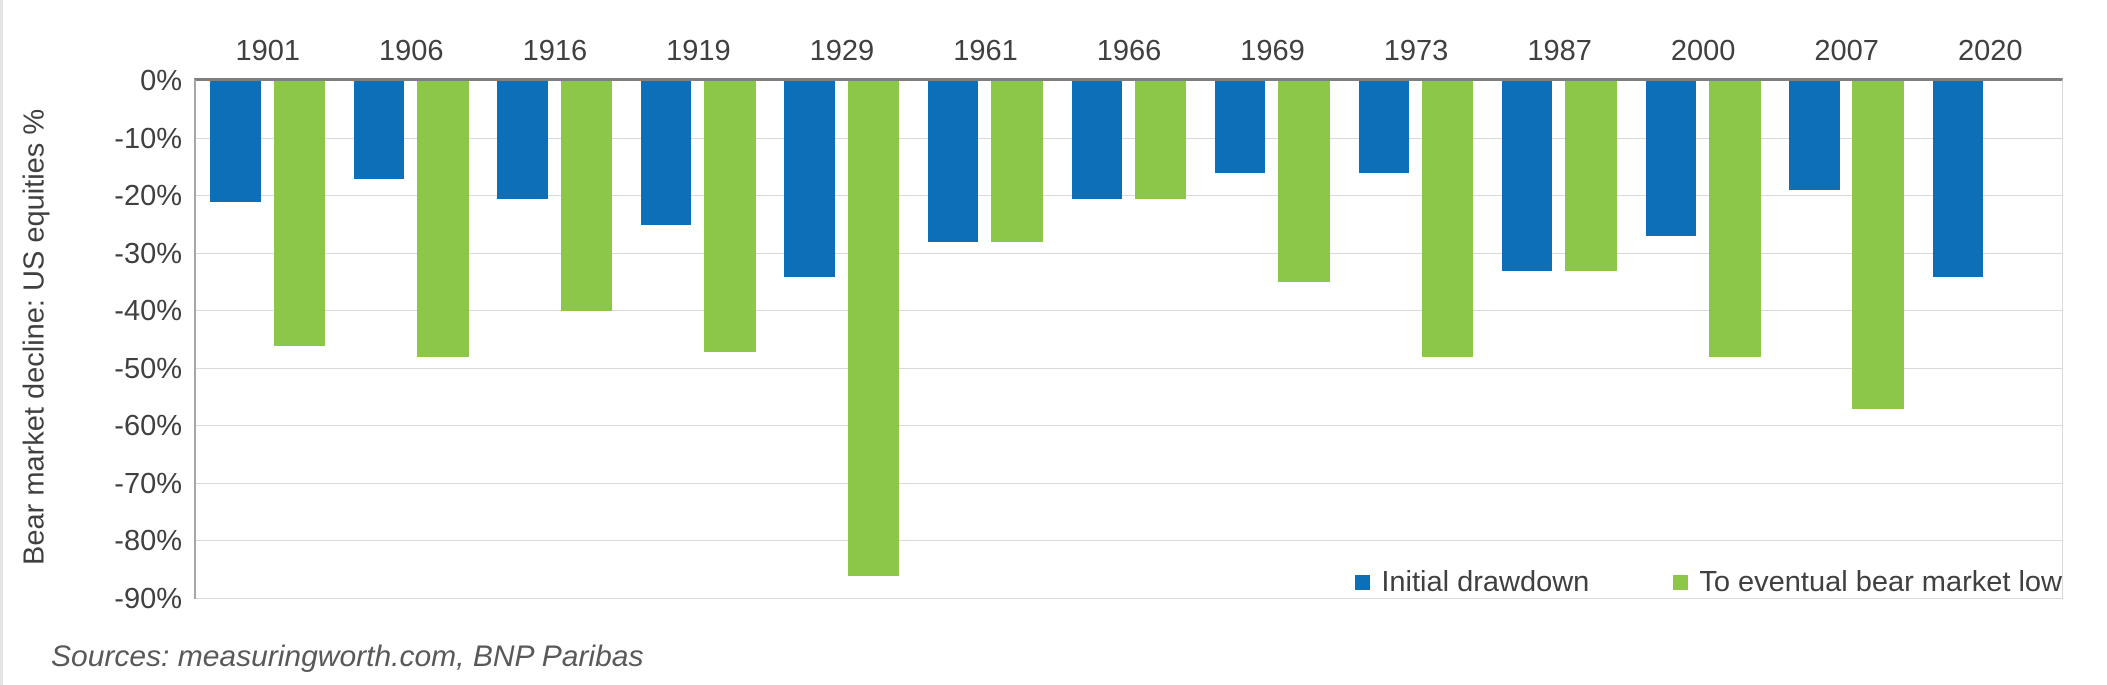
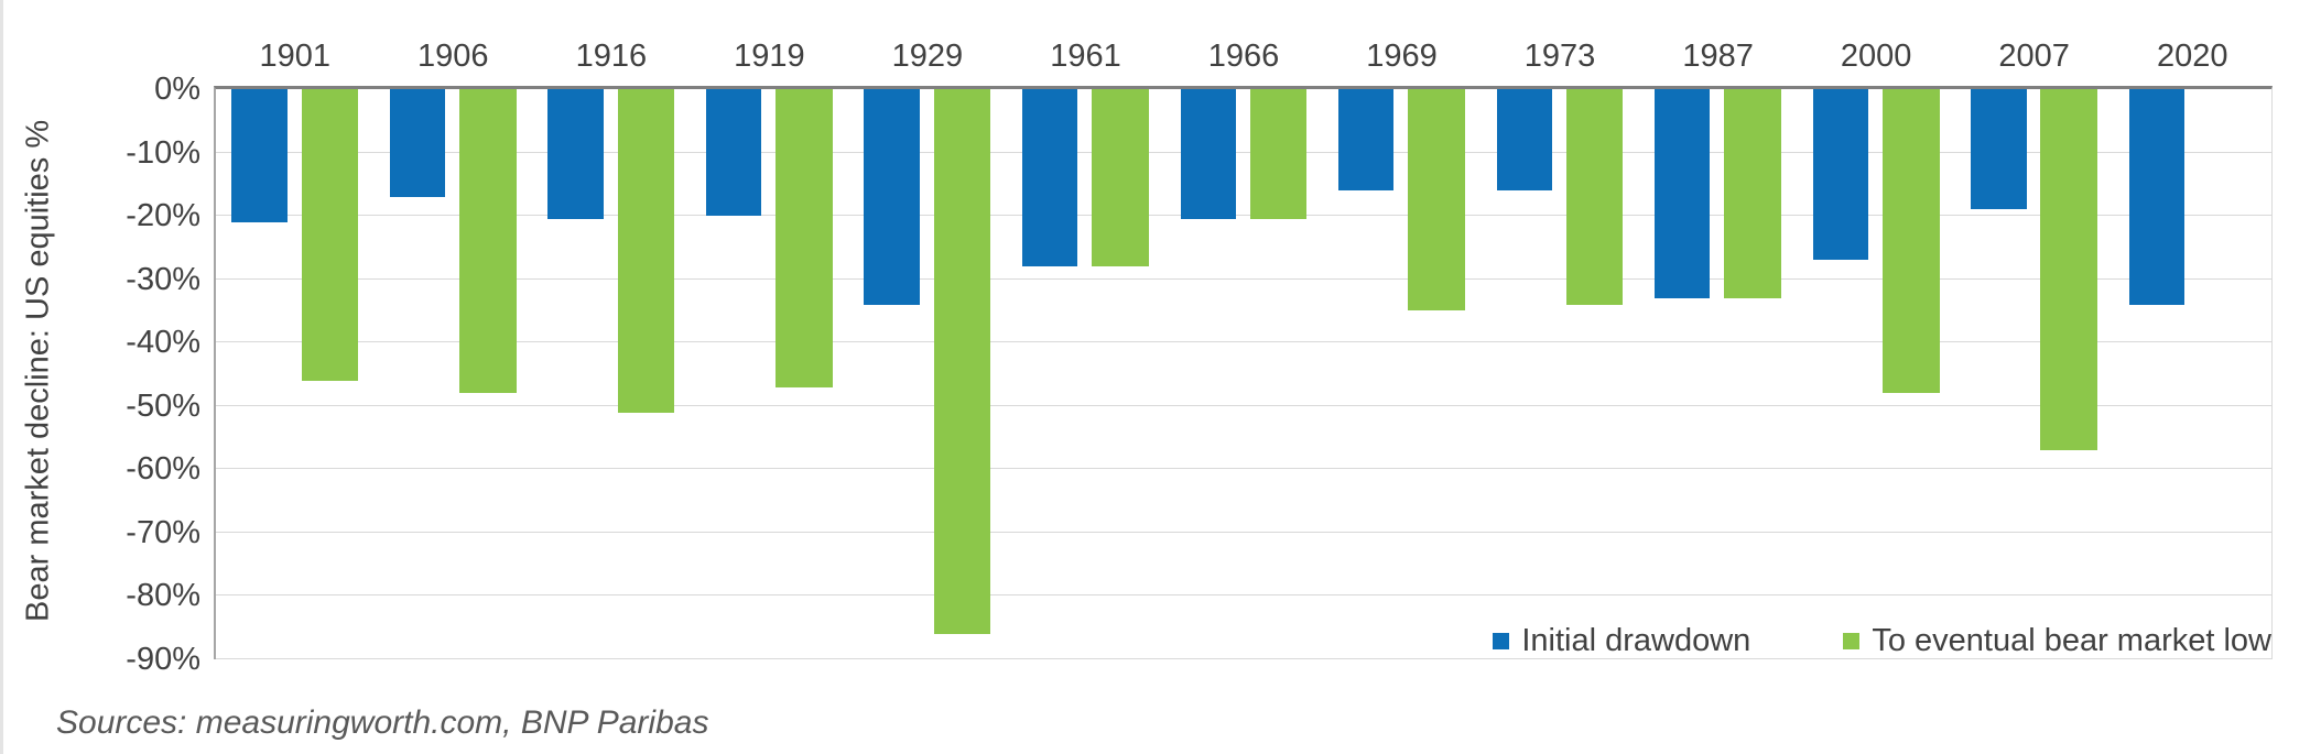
To eventual bear market low/1916: -40% -> -51%
Initial drawdown/1919: -25% -> -20%
To eventual bear market low/1973: -48% -> -34%
